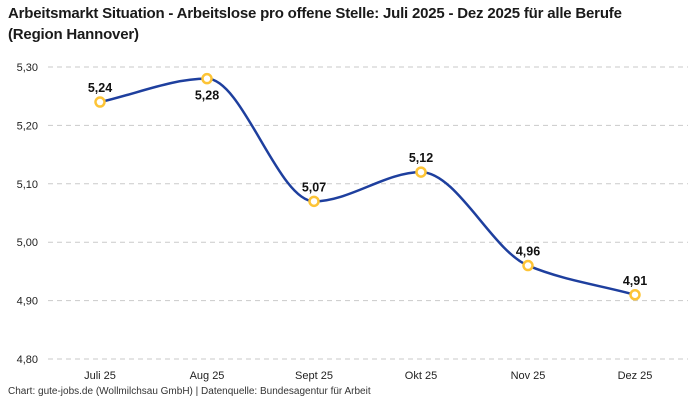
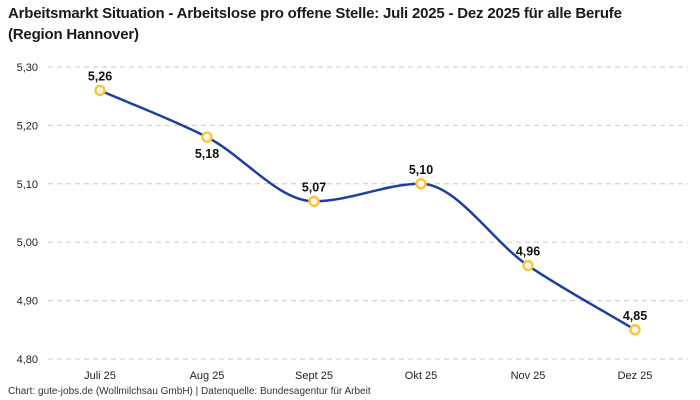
Juli 25: 5,24 -> 5,26
Aug 25: 5,28 -> 5,18
Okt 25: 5,12 -> 5,10
Dez 25: 4,91 -> 4,85
